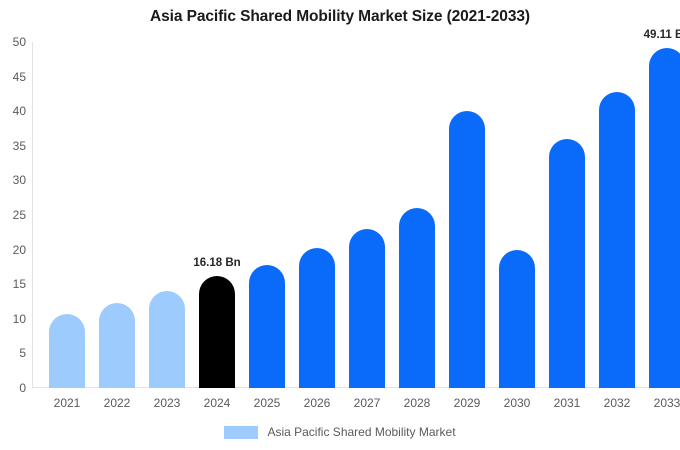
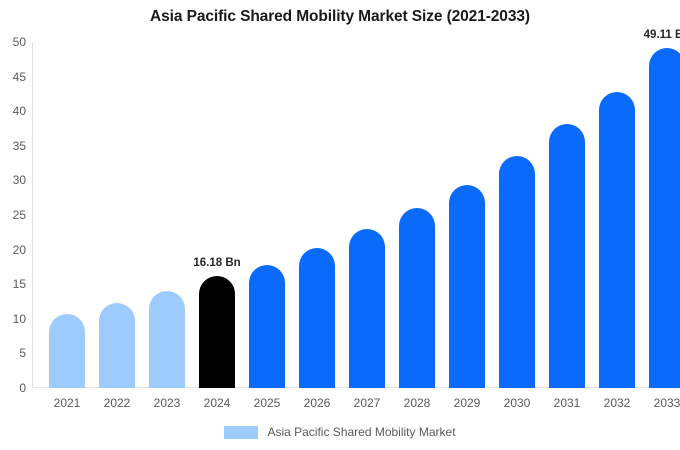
2029: 40 -> 29
2030: 20 -> 34
2031: 36 -> 38
